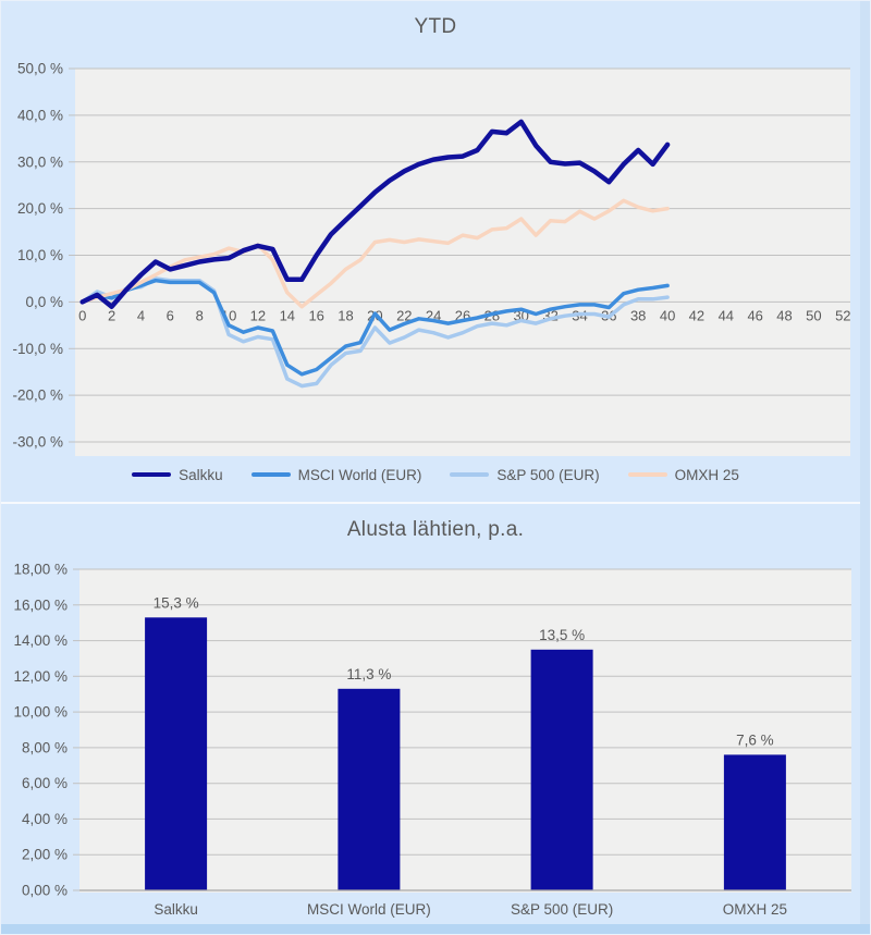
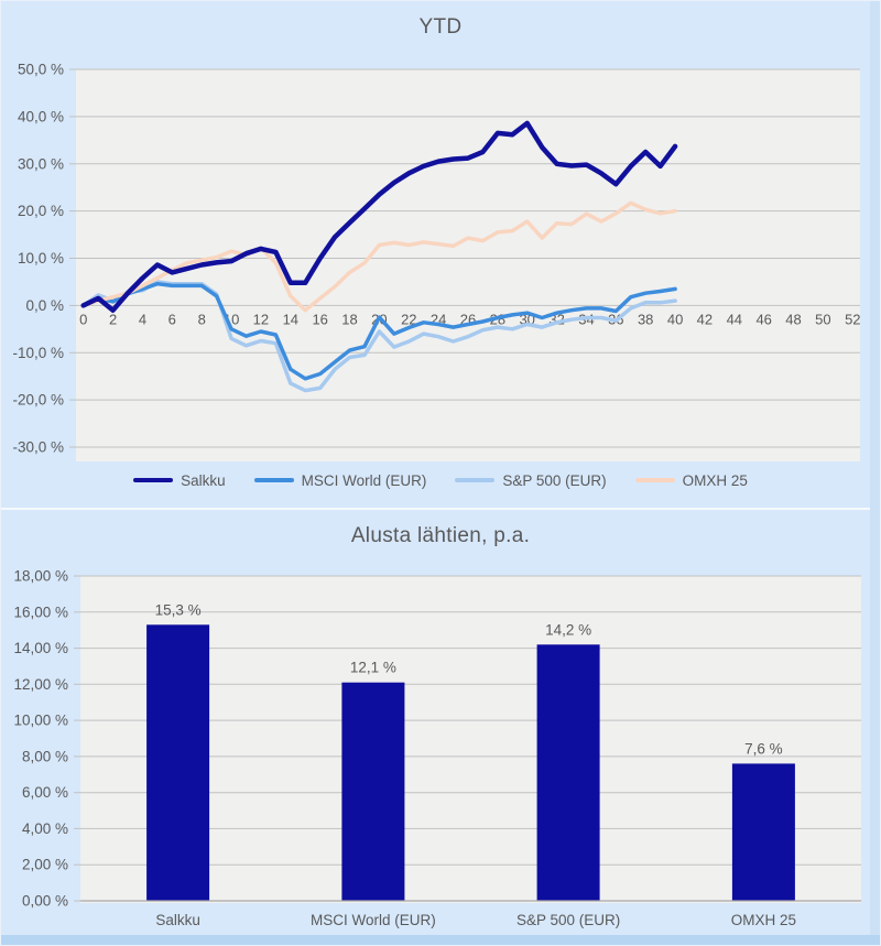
Alusta lähtien, p.a./MSCI World (EUR): 11,3 -> 12,1
Alusta lähtien, p.a./S&P 500 (EUR): 13,5 -> 14,2
